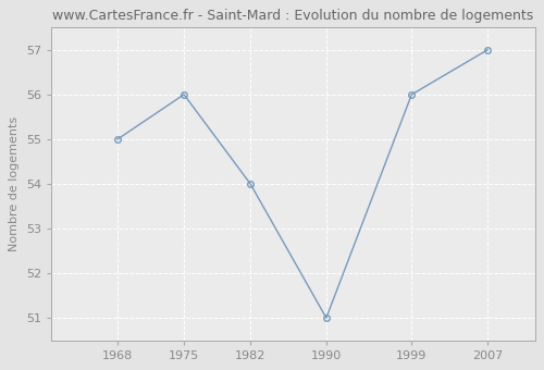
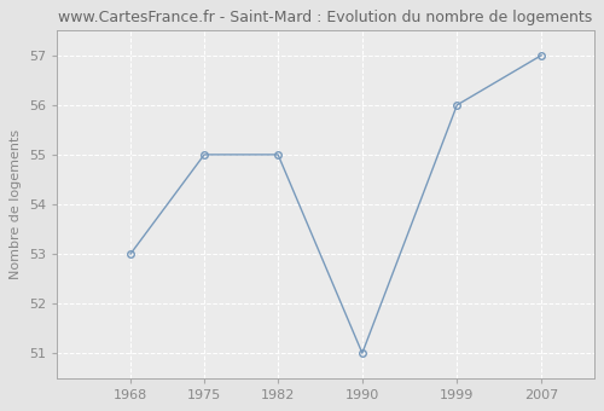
1968: 55 -> 53
1975: 56 -> 55
1982: 54 -> 55
